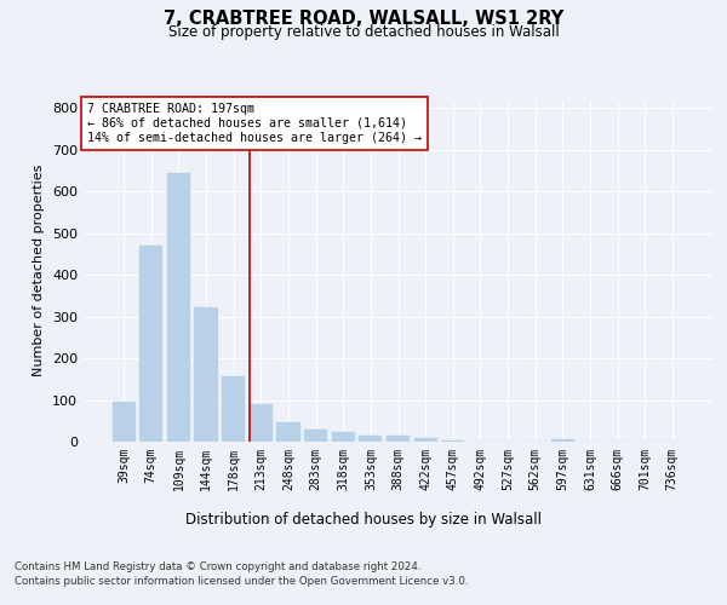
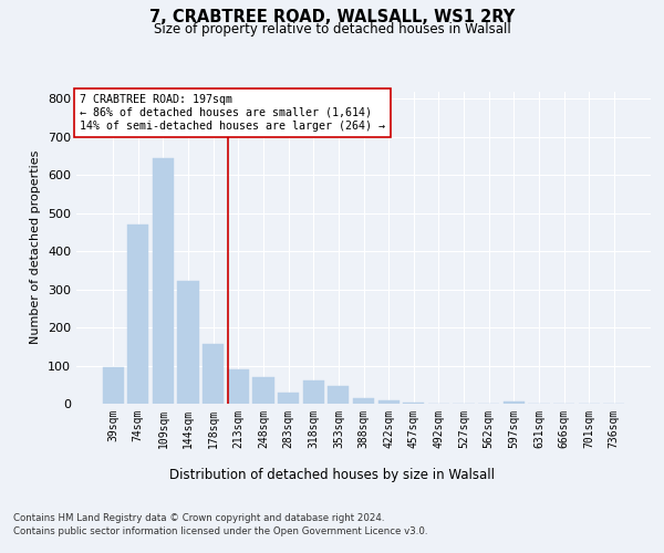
248sqm: 45 -> 70
318sqm: 22 -> 60
353sqm: 15 -> 45
